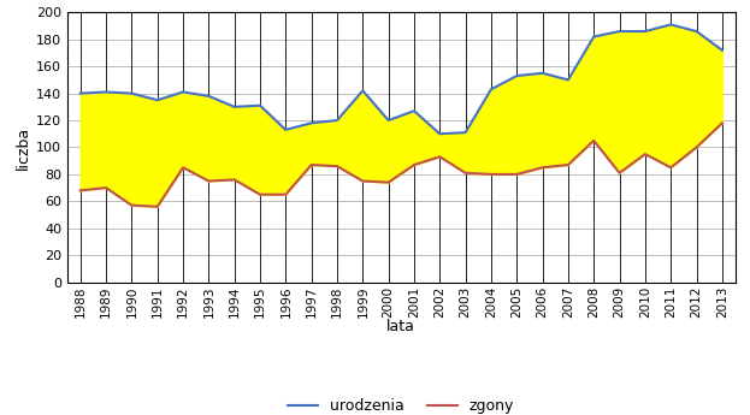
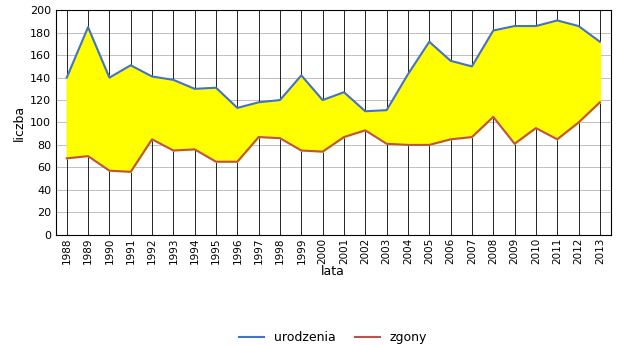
urodzenia/1989: 141 -> 185
urodzenia/1991: 135 -> 151
urodzenia/2005: 153 -> 172
